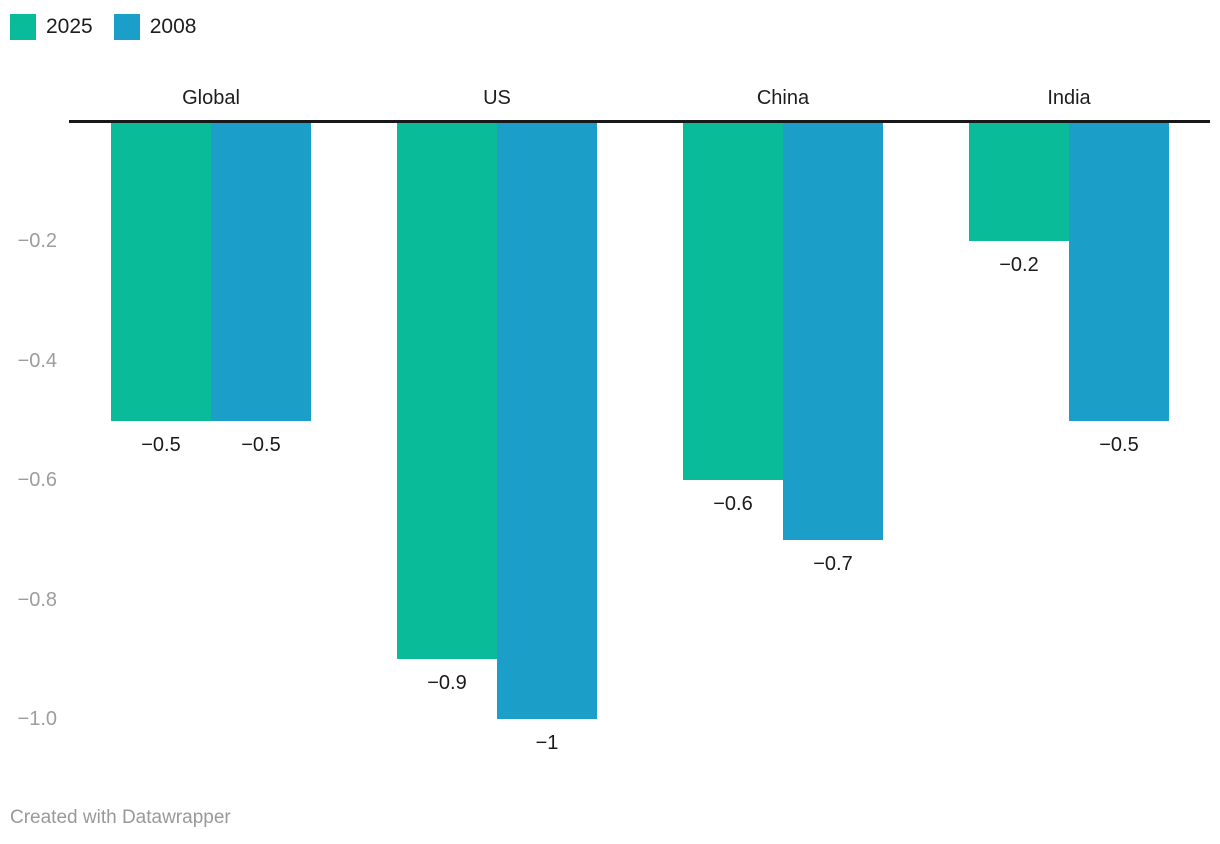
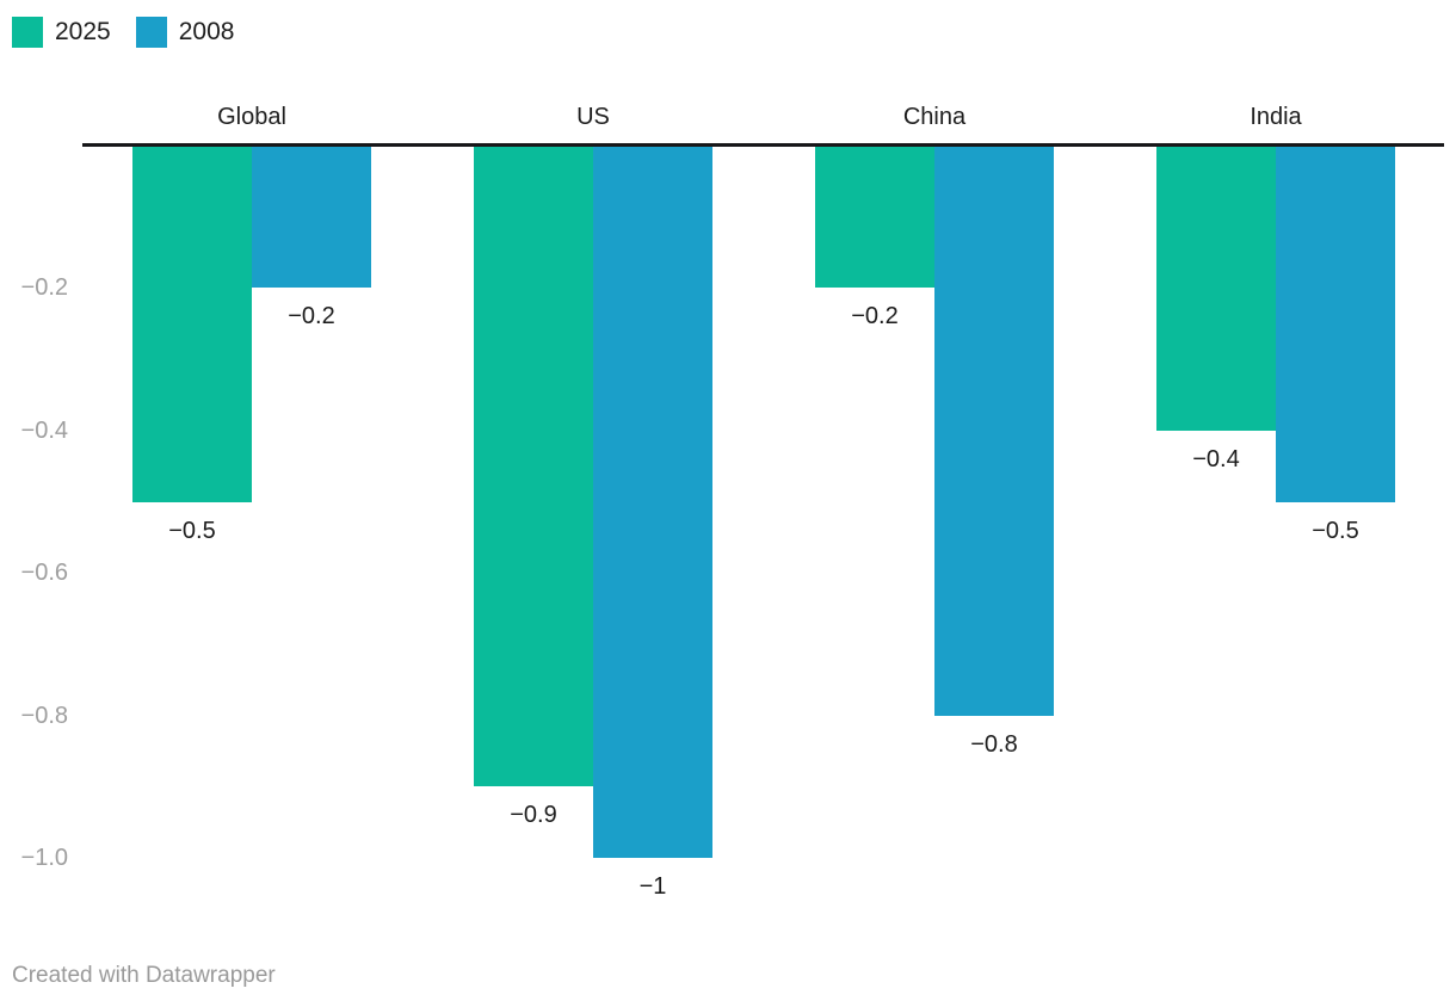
2008/Global: −0.5 -> −0.2
2025/China: −0.6 -> −0.2
2008/China: −0.7 -> −0.8
2025/India: −0.2 -> −0.4
